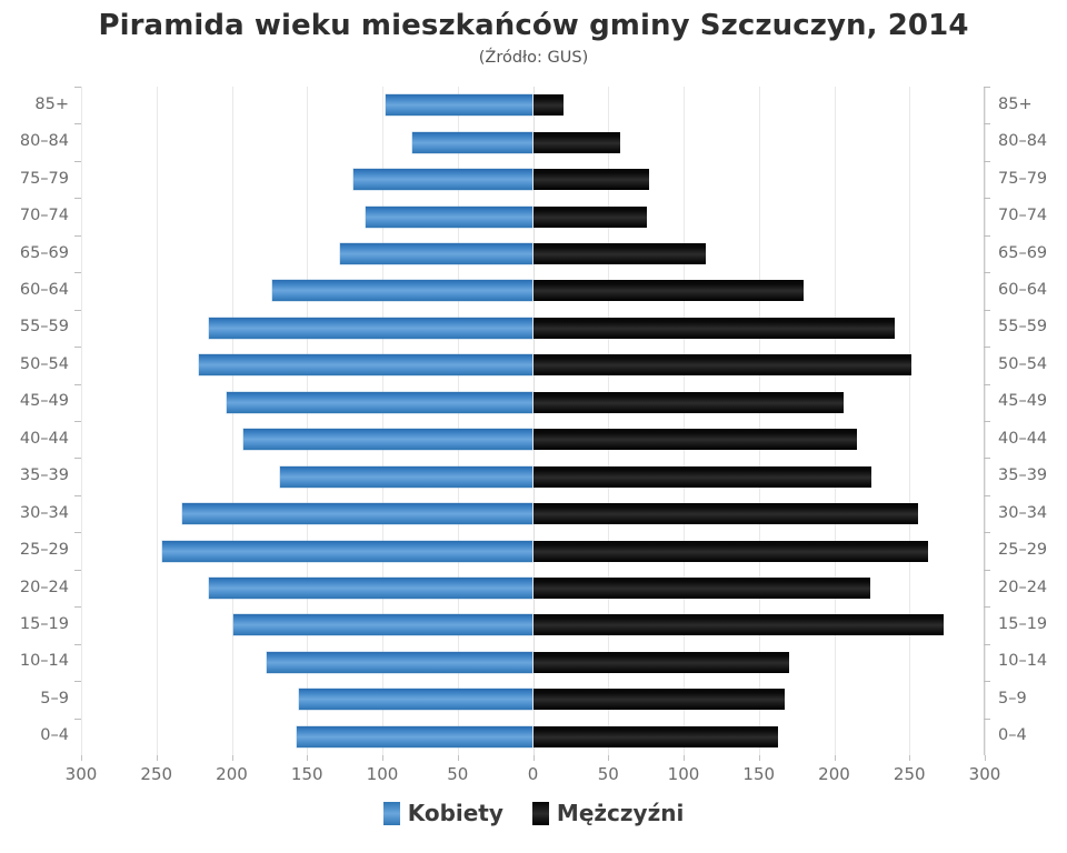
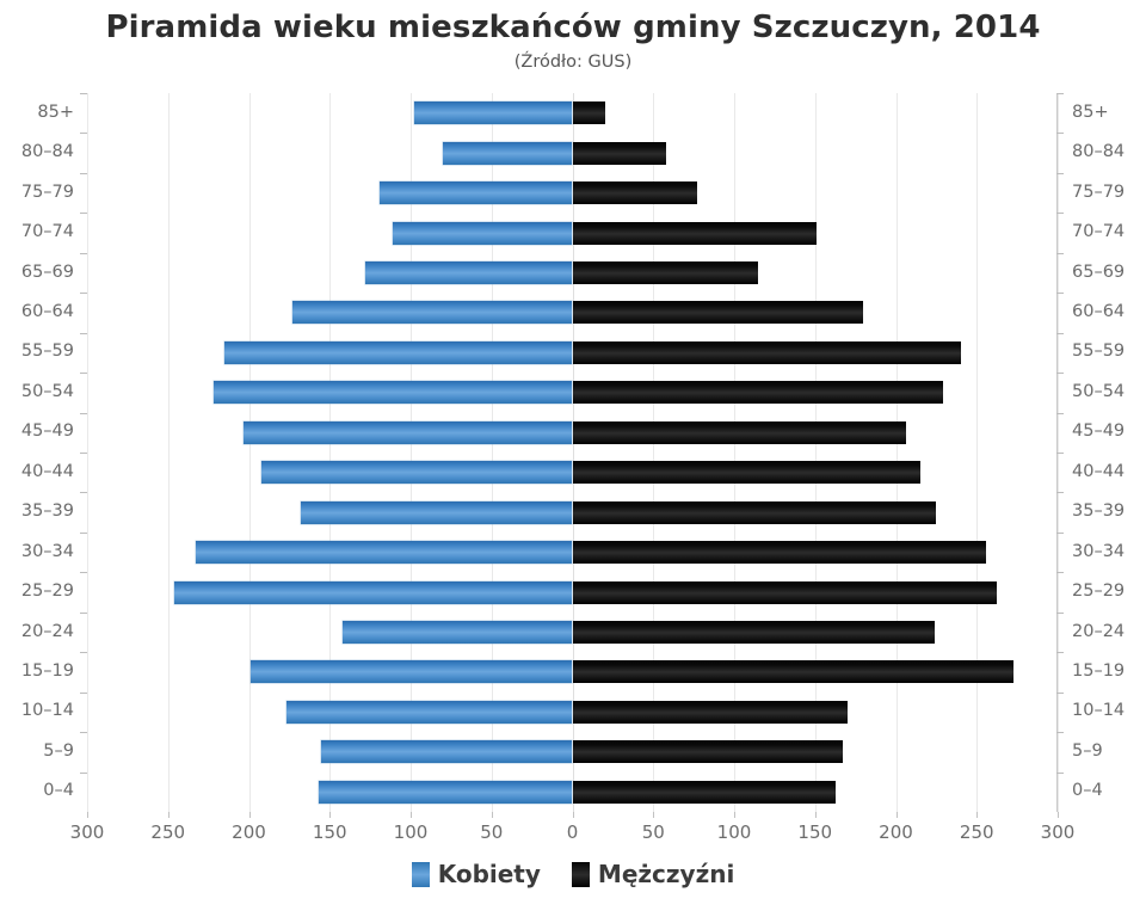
Mężczyźni/70–74: 76 -> 151
Mężczyźni/50–54: 251 -> 229
Kobiety/20–24: 215 -> 142
